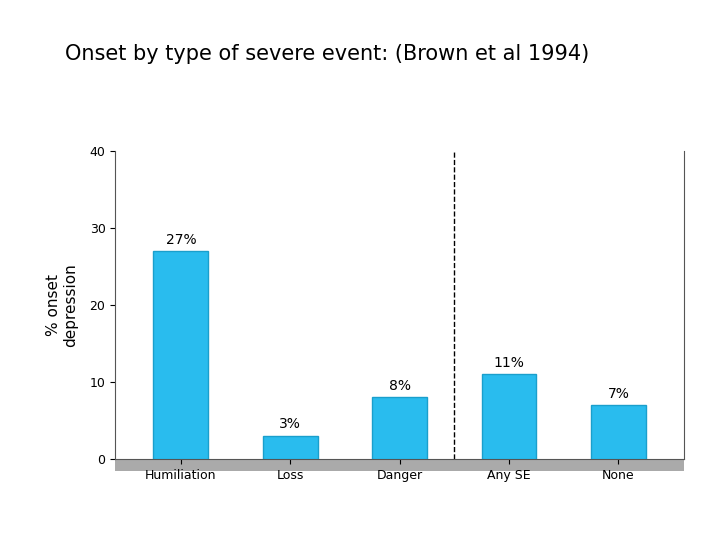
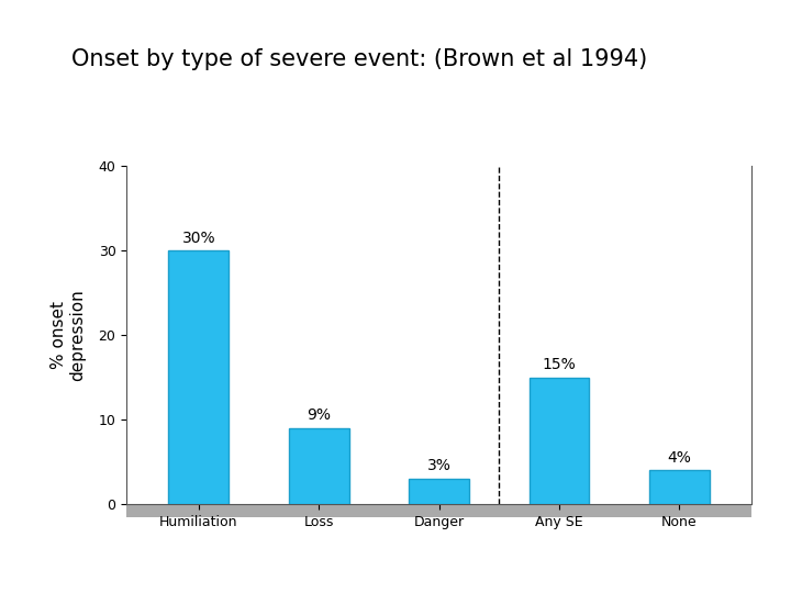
Humiliation: 27% -> 30%
Loss: 3% -> 9%
Danger: 8% -> 3%
Any SE: 11% -> 15%
None: 7% -> 4%
